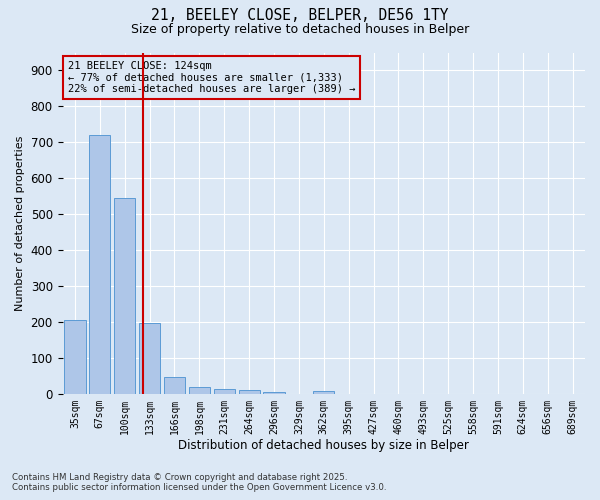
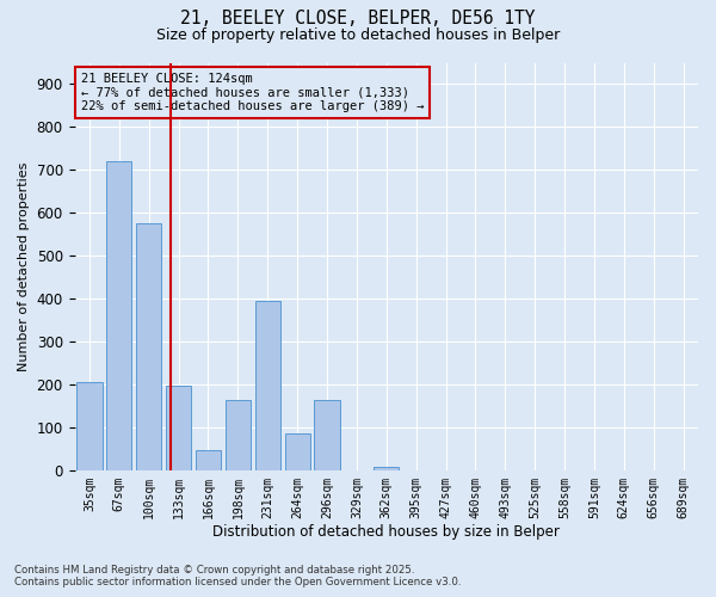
100sqm: 545 -> 575
198sqm: 20 -> 165
231sqm: 14 -> 395
264sqm: 11 -> 85
296sqm: 5 -> 165
